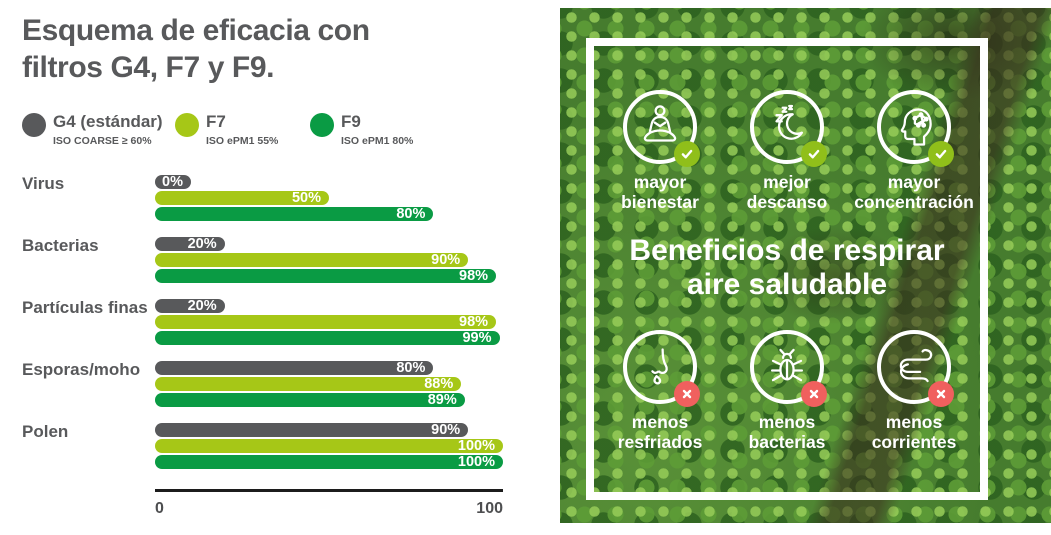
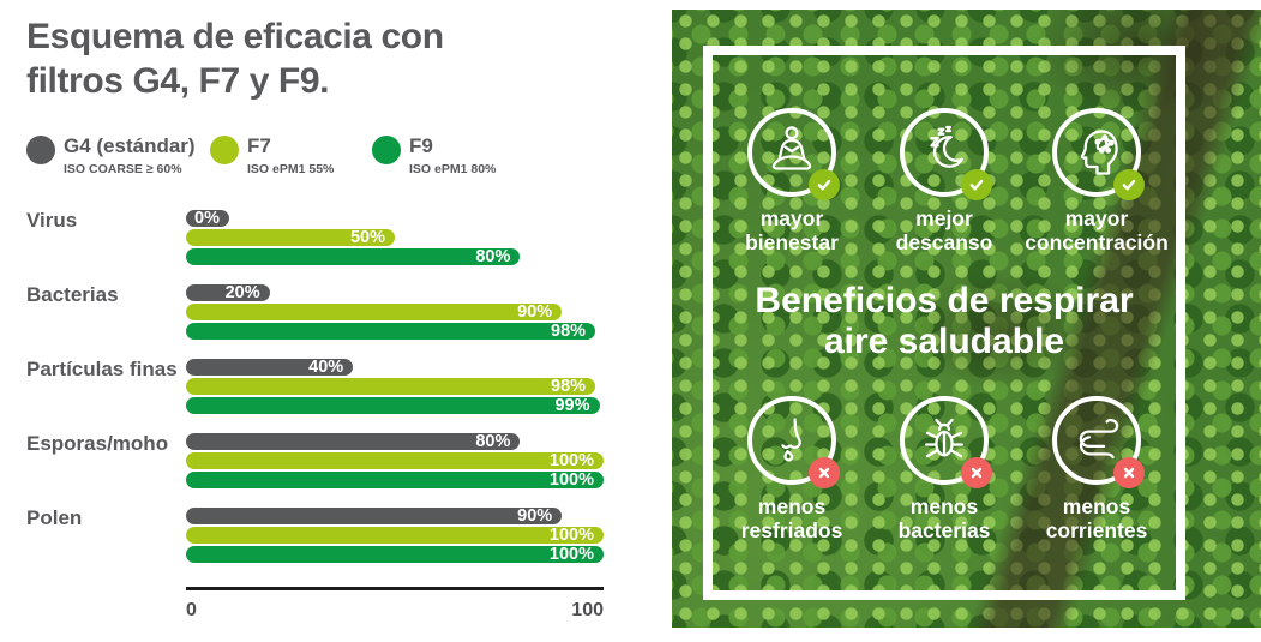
G4 (estándar)/Partículas finas: 20% -> 40%
F7/Esporas/moho: 88% -> 100%
F9/Esporas/moho: 89% -> 100%
